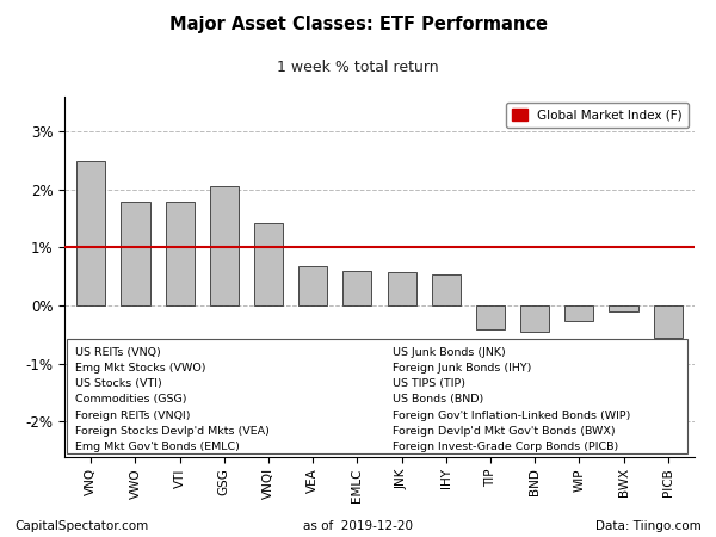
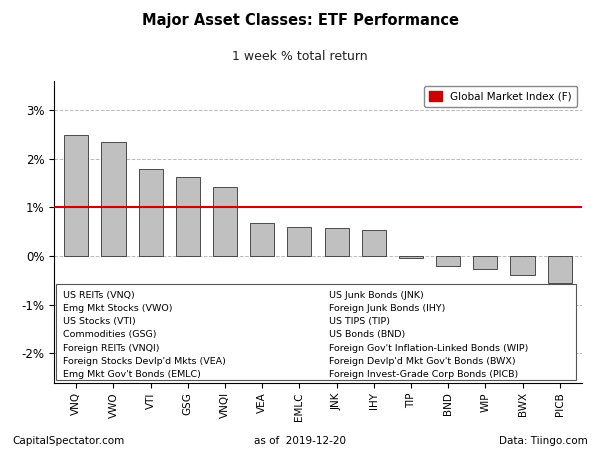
VWO: 1.80% -> 2.35%
GSG: 2.05% -> 1.63%
TIP: -0.40% -> -0.03%
BND: -0.45% -> -0.20%
BWX: -0.10% -> -0.38%
